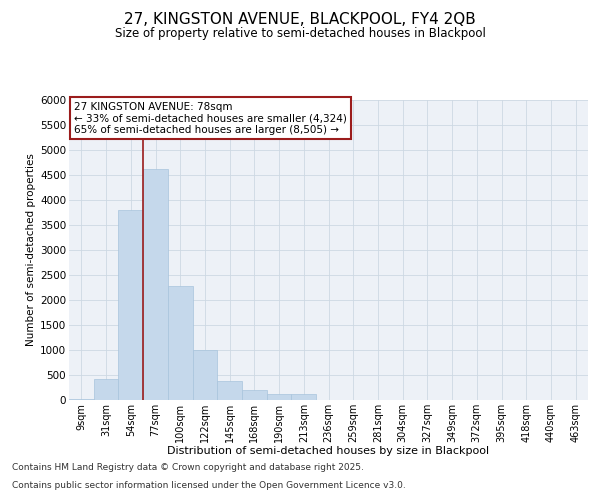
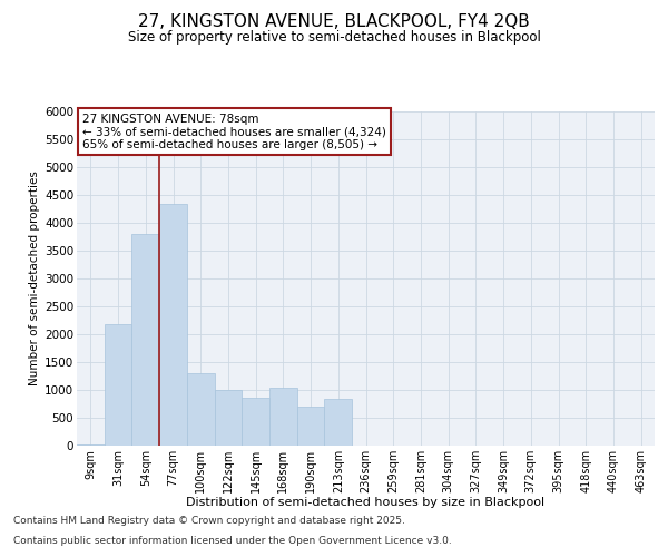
31sqm: 430 -> 2180
77sqm: 4620 -> 4340
100sqm: 2280 -> 1300
145sqm: 390 -> 860
168sqm: 200 -> 1040
190sqm: 130 -> 700
213sqm: 130 -> 840
